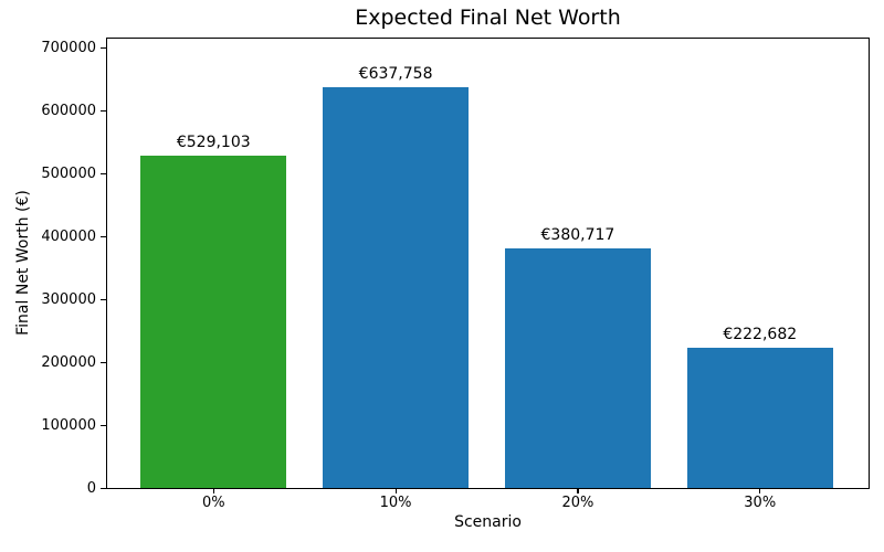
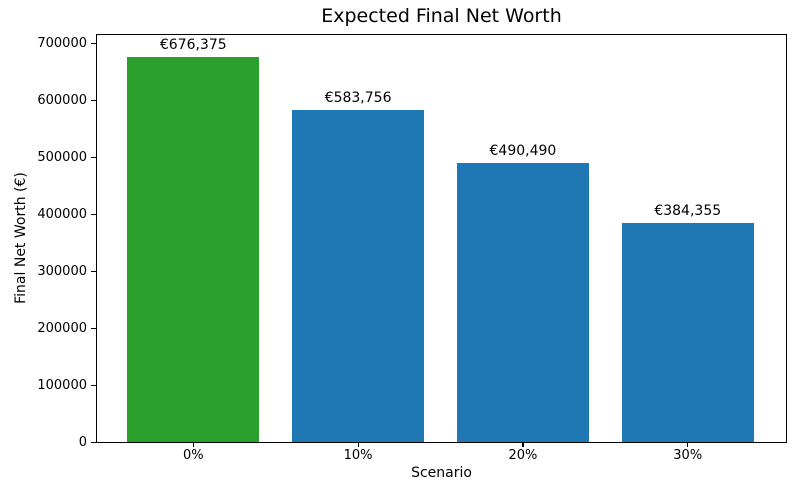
0%: €529,103 -> €676,375
10%: €637,758 -> €583,756
20%: €380,717 -> €490,490
30%: €222,682 -> €384,355
